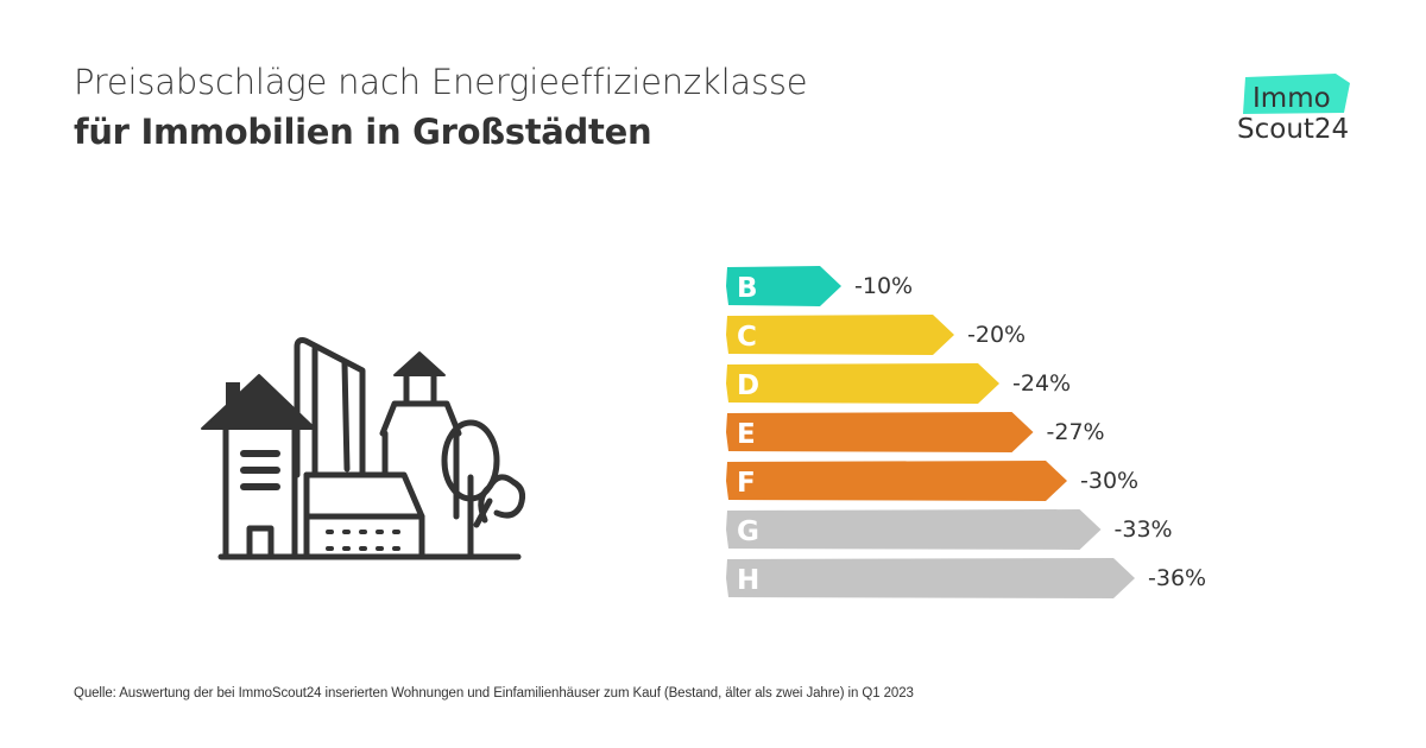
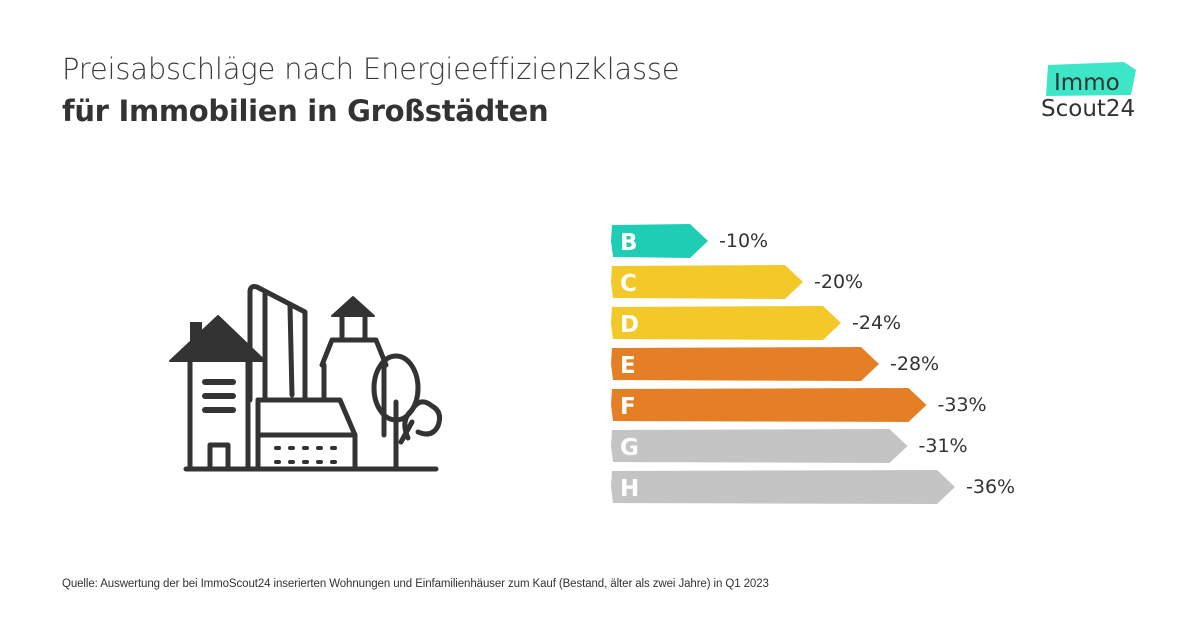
E: -27% -> -28%
F: -30% -> -33%
G: -33% -> -31%
